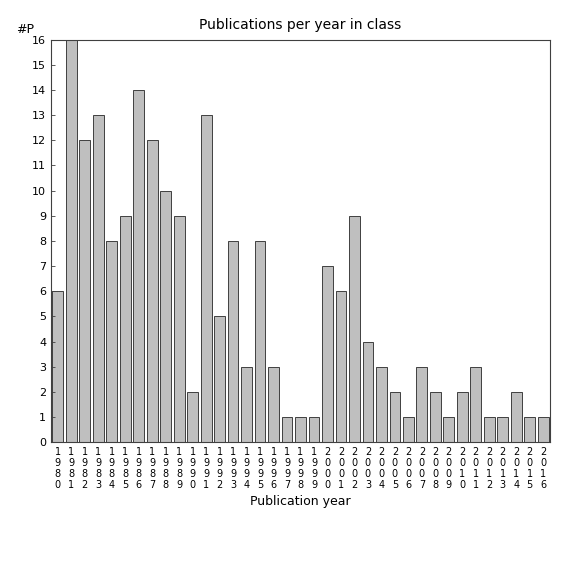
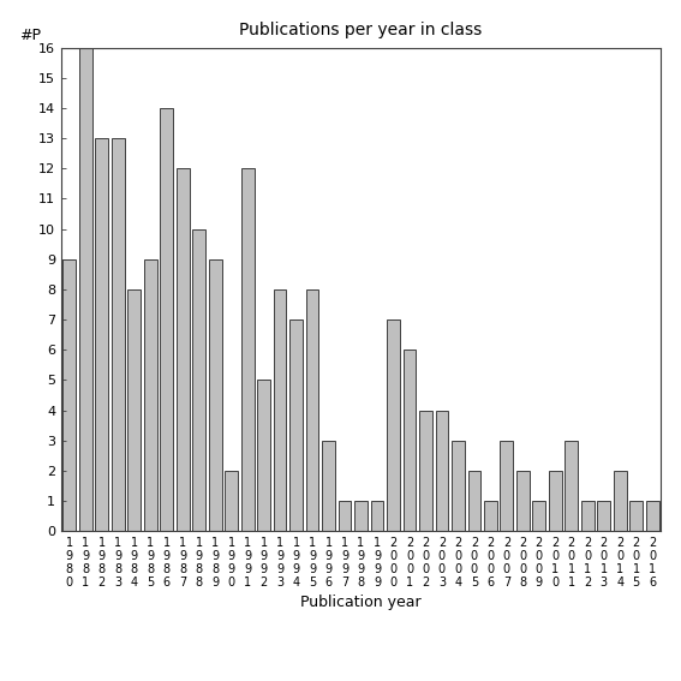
1 9 8 0: 6 -> 9
1 9 8 2: 12 -> 13
1 9 9 1: 13 -> 12
1 9 9 4: 3 -> 7
2 0 0 2: 9 -> 4
